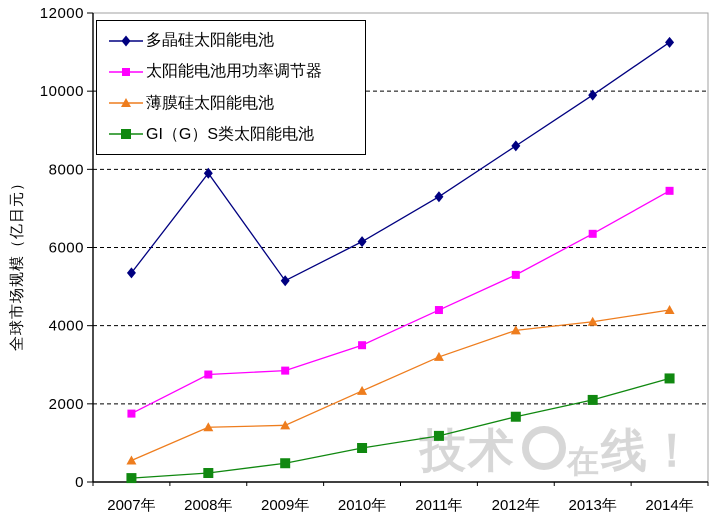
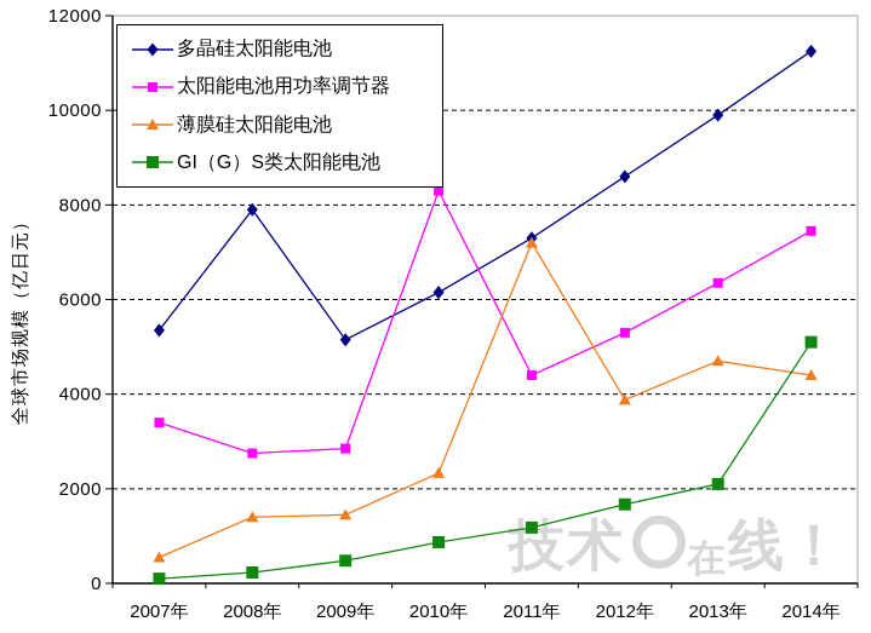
太阳能电池用功率调节器/2007年: 1800 -> 3400
太阳能电池用功率调节器/2010年: 3500 -> 8300
薄膜硅太阳能电池/2011年: 3200 -> 7200
薄膜硅太阳能电池/2013年: 4100 -> 4700
GI（G）S类太阳能电池/2014年: 2600 -> 5100
